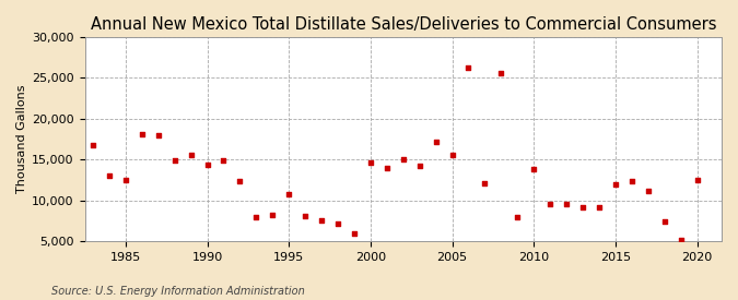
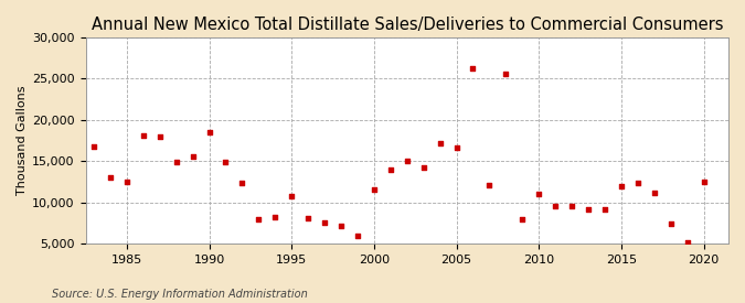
1990: 14,400 -> 18,500
2000: 14,600 -> 11,500
2005: 15,600 -> 16,600
2010: 13,800 -> 11,000
